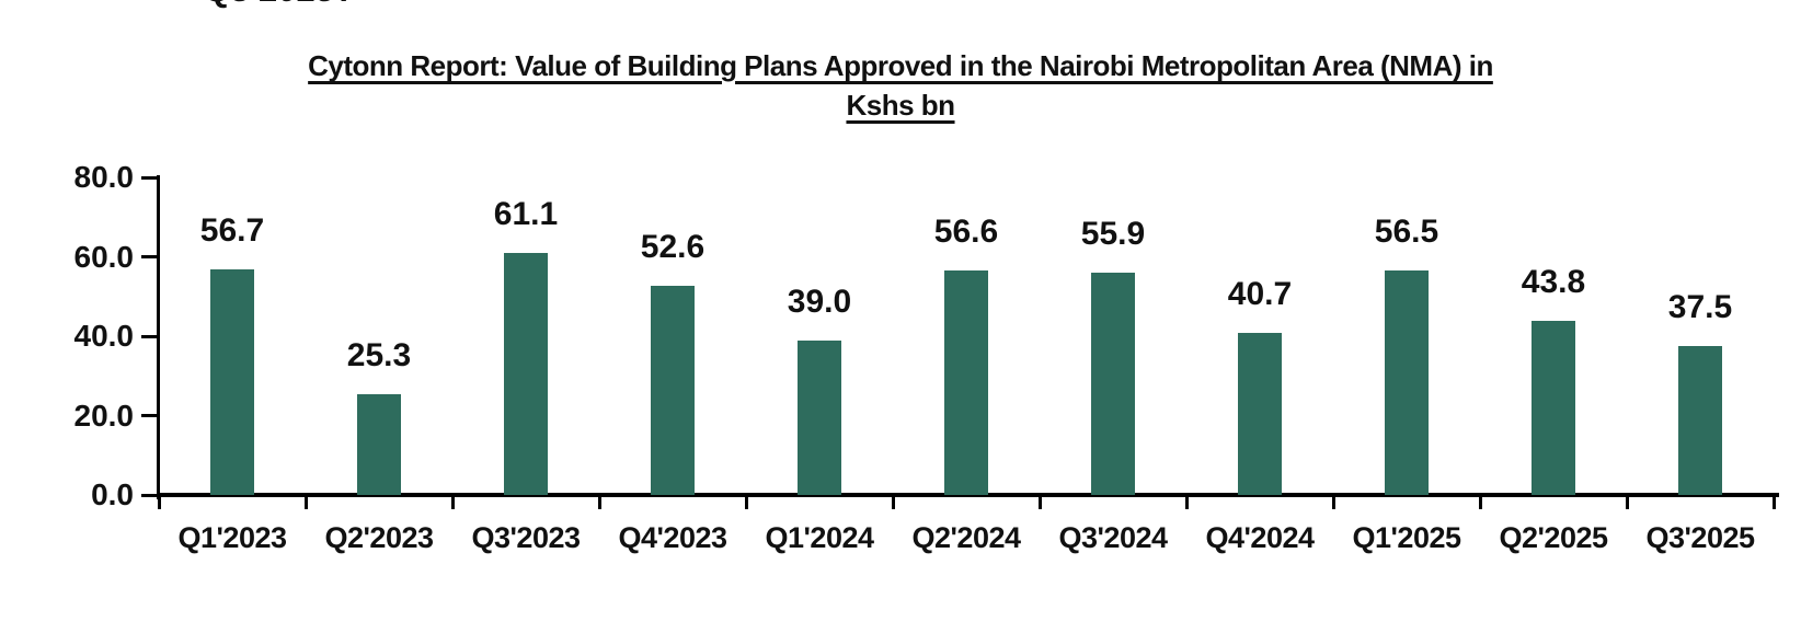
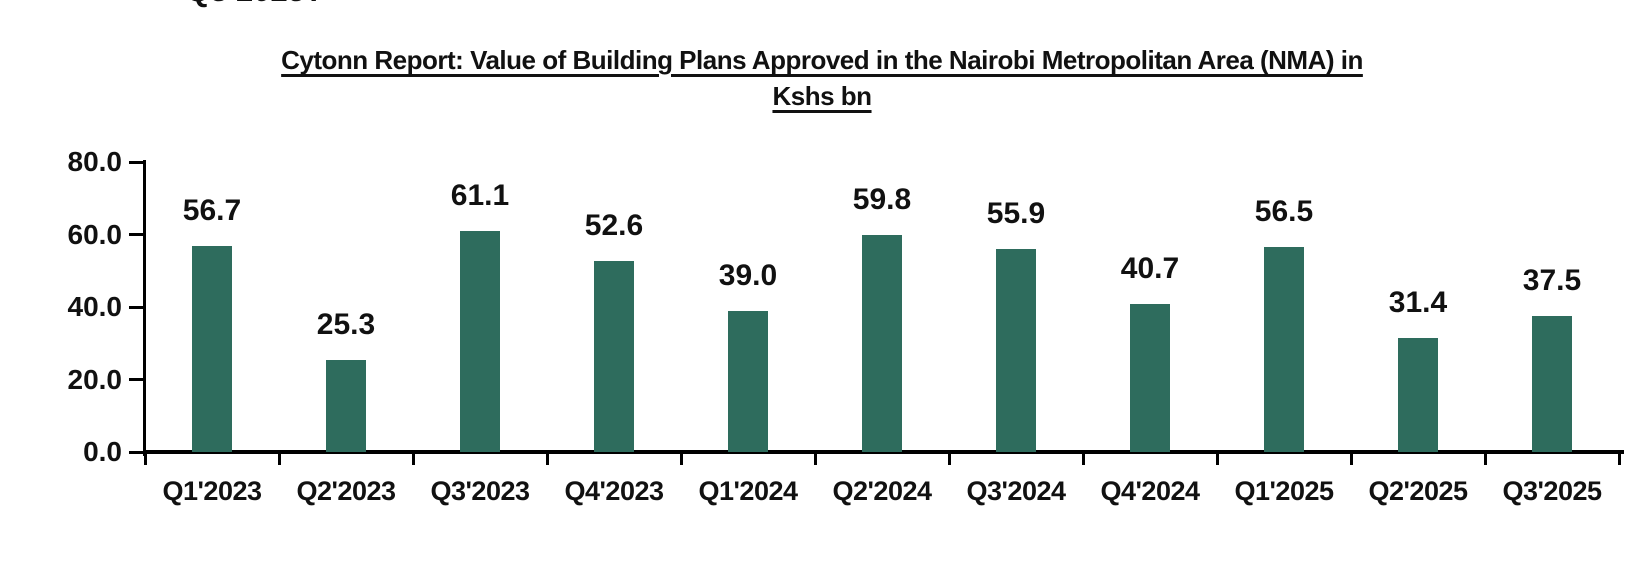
Q2'2024: 56.6 -> 59.8
Q2'2025: 43.8 -> 31.4
